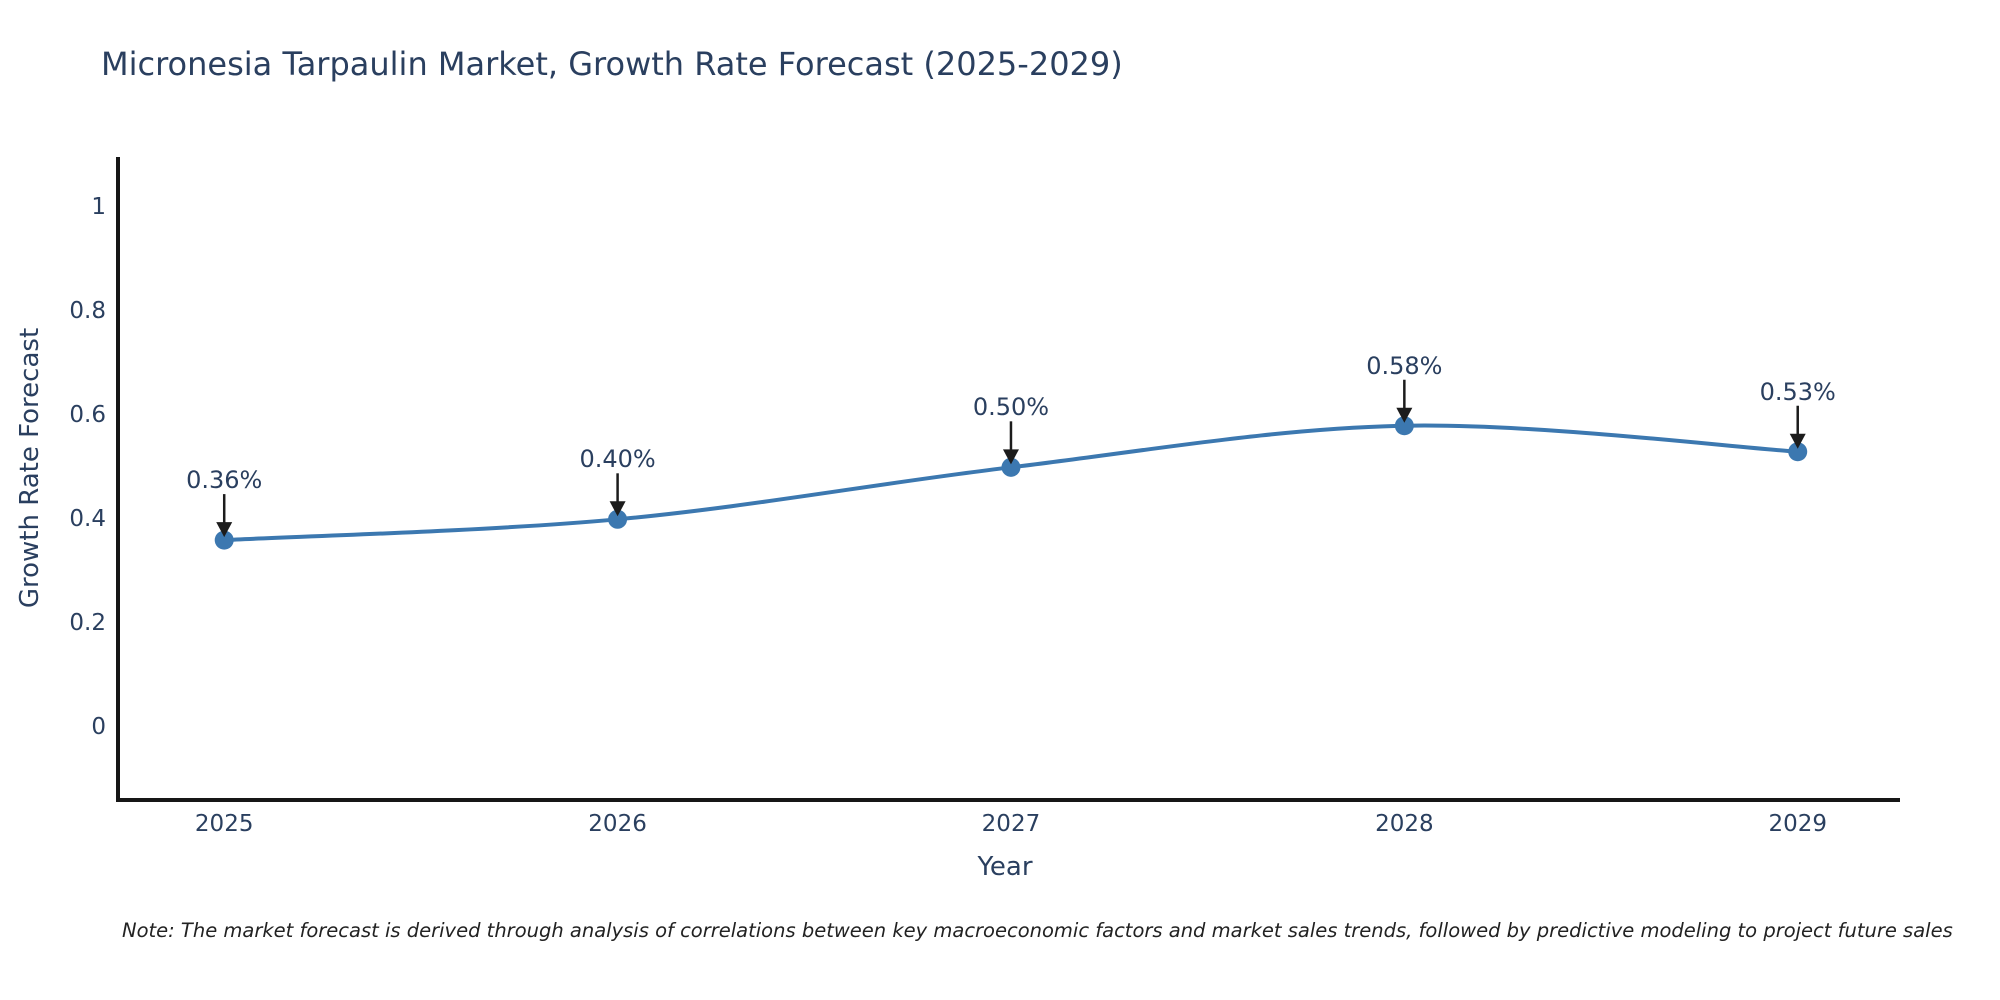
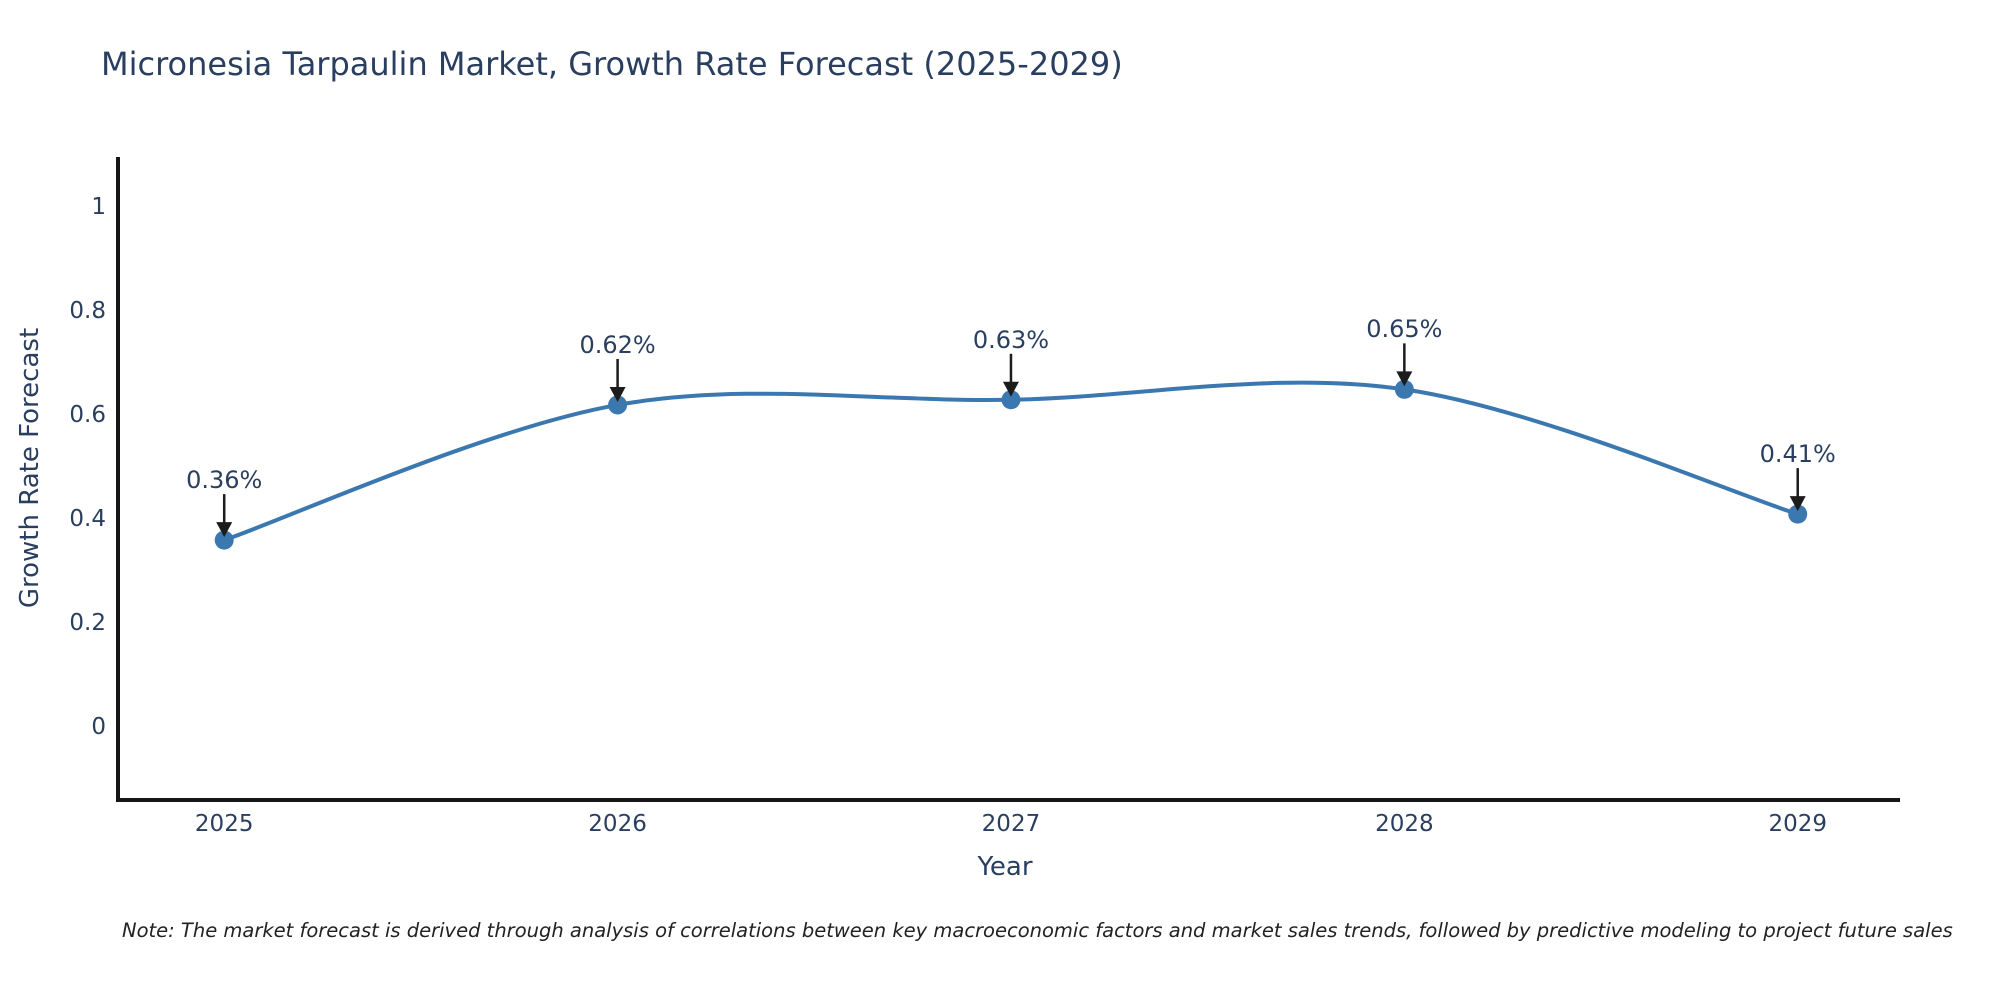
2026: 0.40% -> 0.62%
2027: 0.50% -> 0.63%
2028: 0.58% -> 0.65%
2029: 0.53% -> 0.41%
